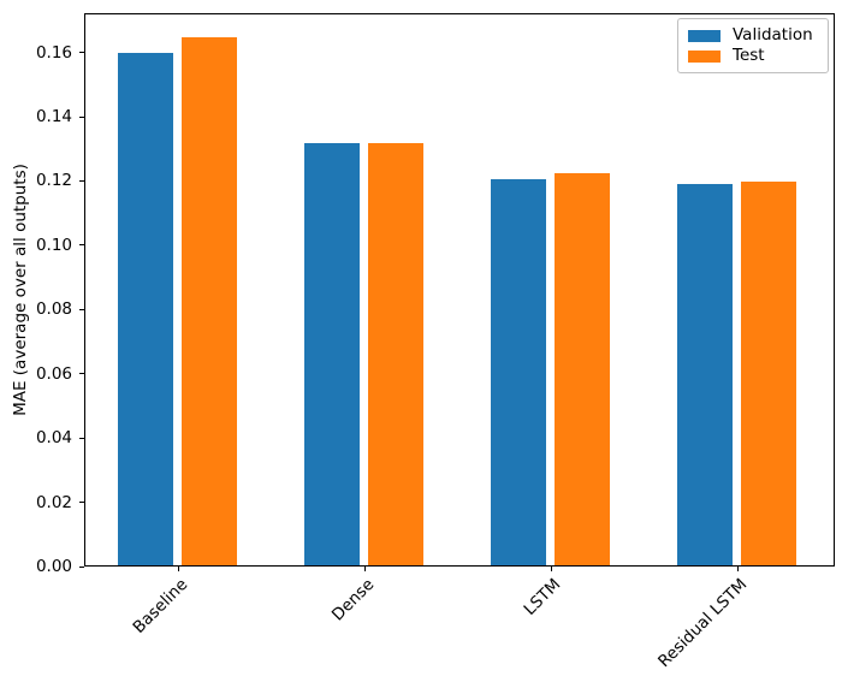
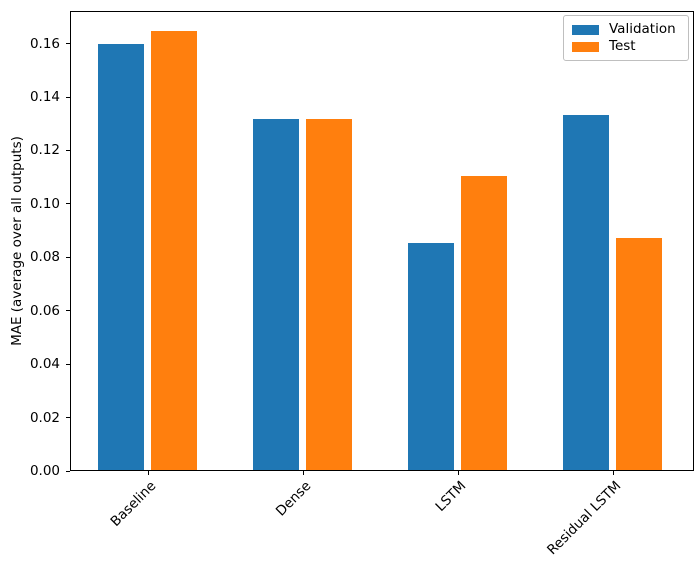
Validation/LSTM: 0.120 -> 0.085
Test/LSTM: 0.122 -> 0.110
Validation/Residual LSTM: 0.119 -> 0.133
Test/Residual LSTM: 0.119 -> 0.087
